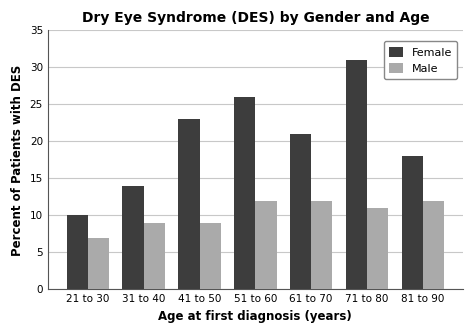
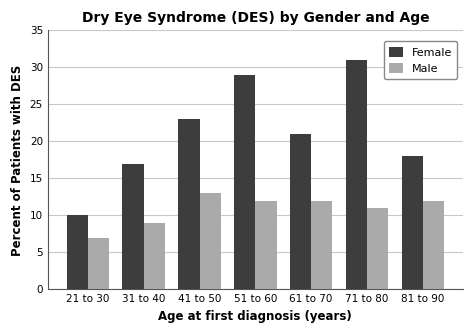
Female/31 to 40: 14 -> 17
Male/41 to 50: 9 -> 13
Female/51 to 60: 26 -> 29
